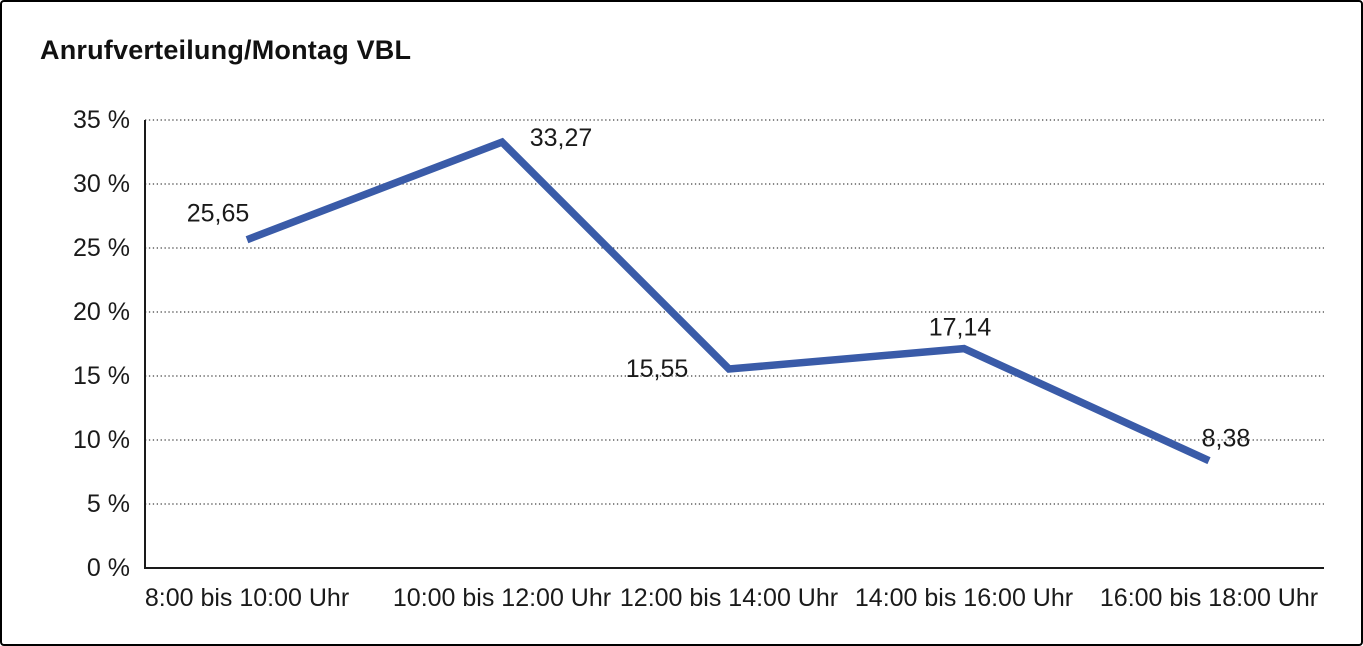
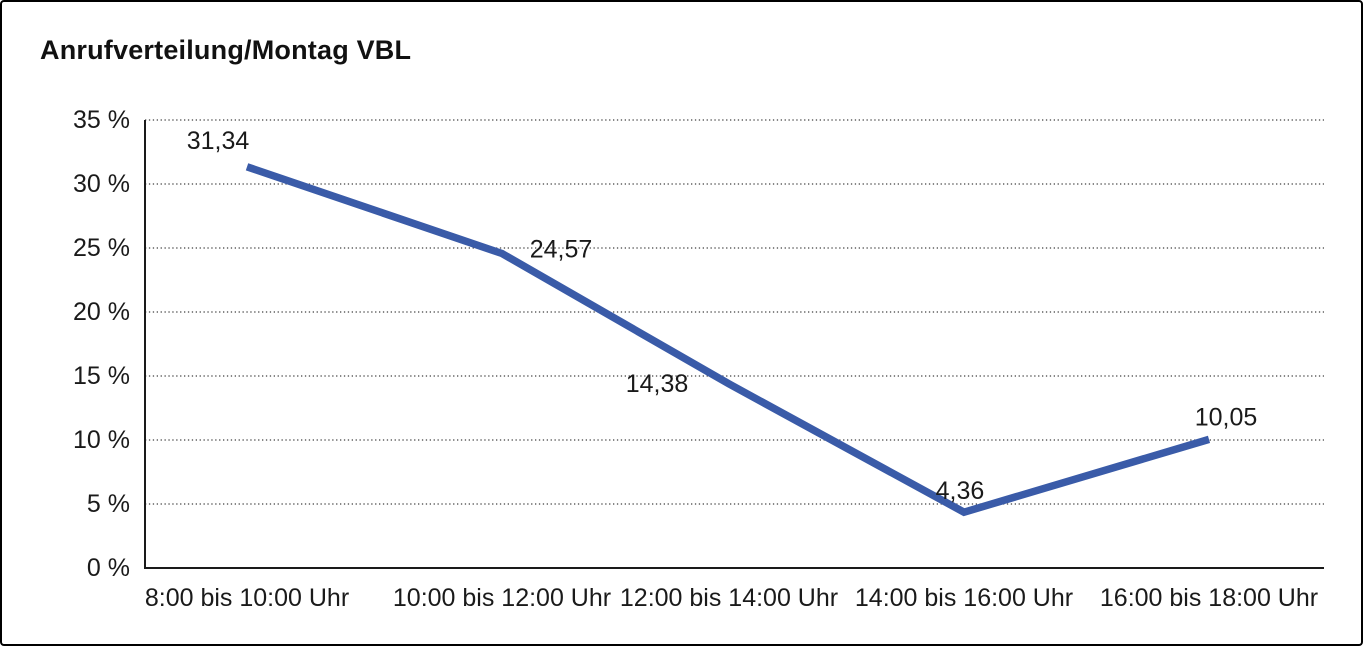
8:00 bis 10:00 Uhr: 25,65 -> 31,34
10:00 bis 12:00 Uhr: 33,27 -> 24,57
12:00 bis 14:00 Uhr: 15,55 -> 14,38
14:00 bis 16:00 Uhr: 17,14 -> 4,36
16:00 bis 18:00 Uhr: 8,38 -> 10,05
